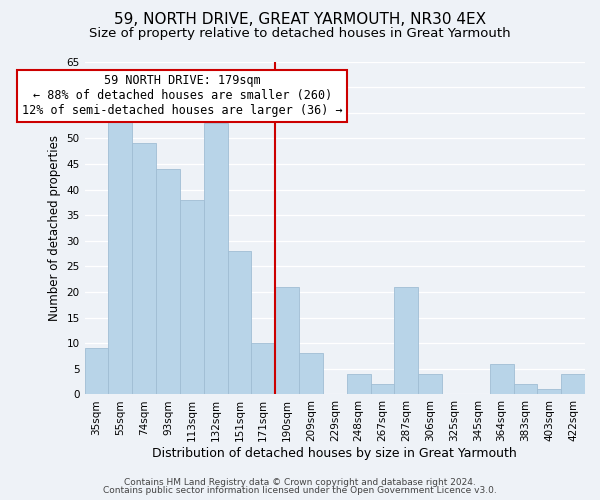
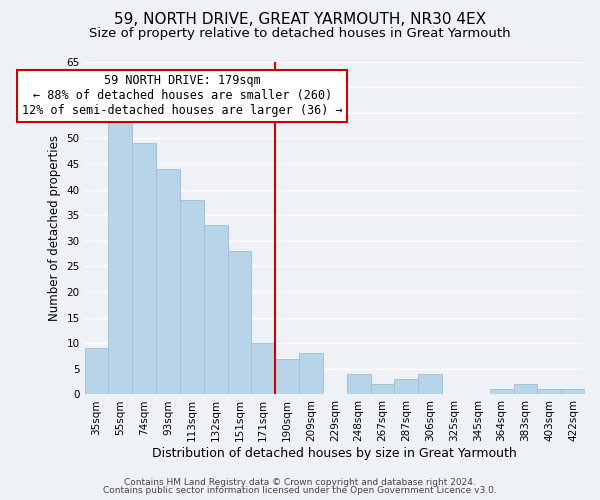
132sqm: 53 -> 33
190sqm: 21 -> 7
287sqm: 21 -> 3
364sqm: 6 -> 1
422sqm: 4 -> 1
